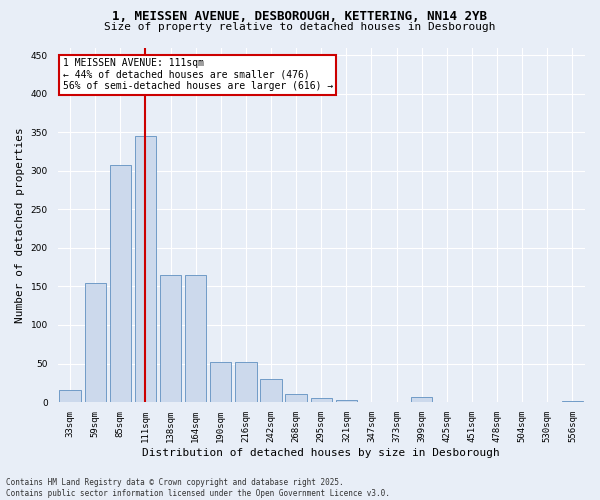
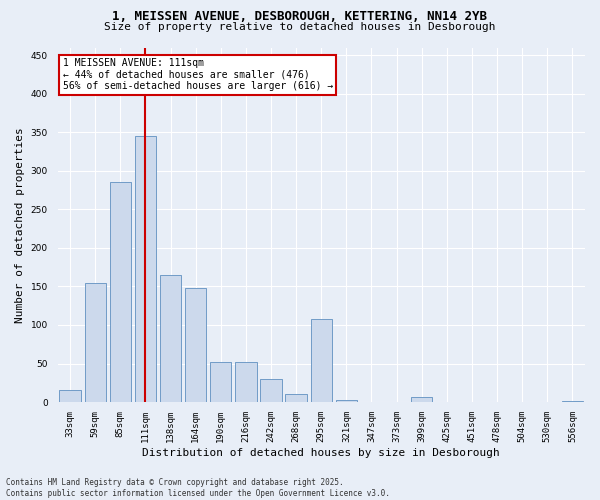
85sqm: 308 -> 286
164sqm: 165 -> 148
295sqm: 5 -> 108
